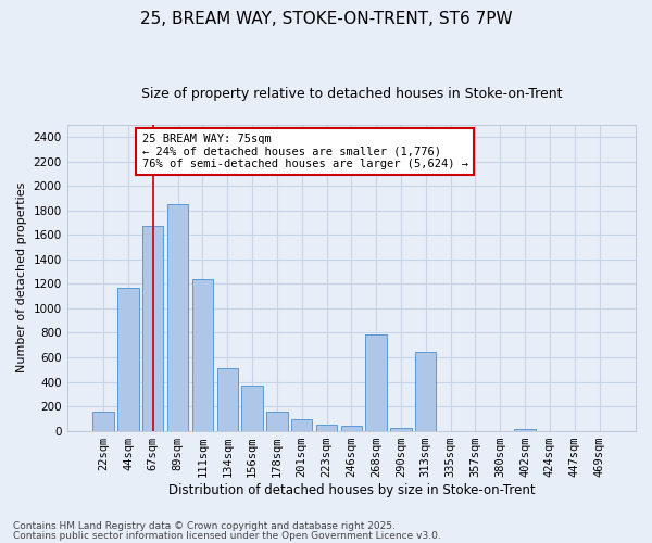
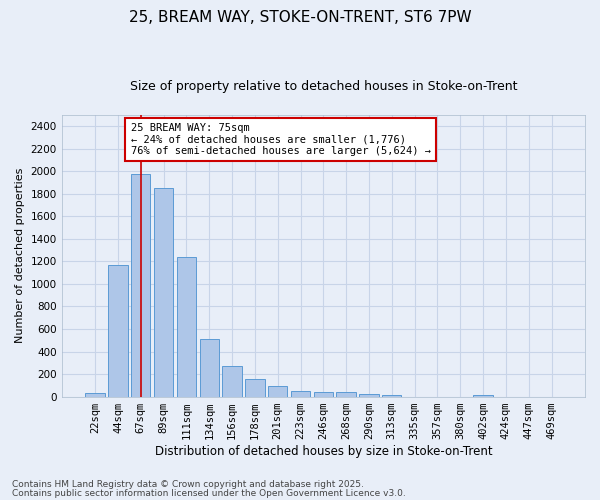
22sqm: 160 -> 30
67sqm: 1670 -> 1980
156sqm: 370 -> 270
268sqm: 790 -> 40
313sqm: 640 -> 20
